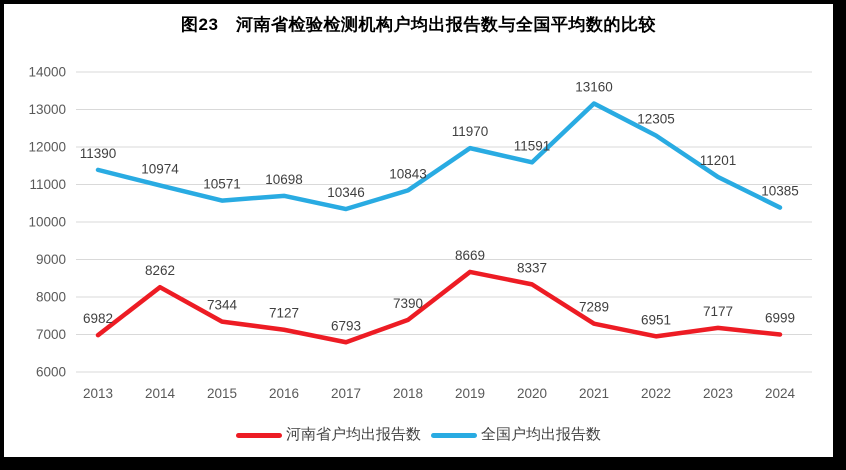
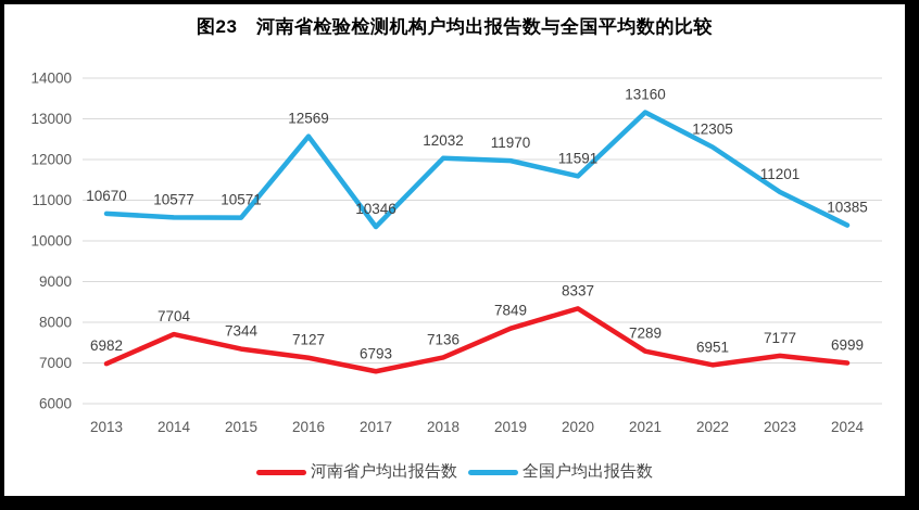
全国户均出报告数/2013: 11390 -> 10670
河南省户均出报告数/2014: 8262 -> 7704
全国户均出报告数/2014: 10974 -> 10577
全国户均出报告数/2016: 10698 -> 12569
河南省户均出报告数/2018: 7390 -> 7136
全国户均出报告数/2018: 10843 -> 12032
河南省户均出报告数/2019: 8669 -> 7849
